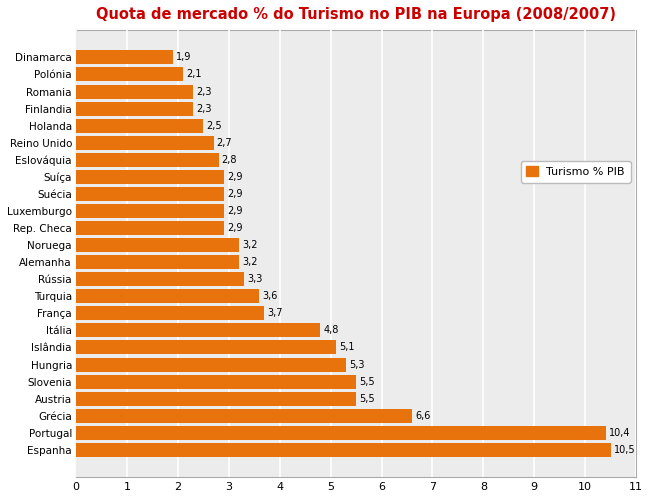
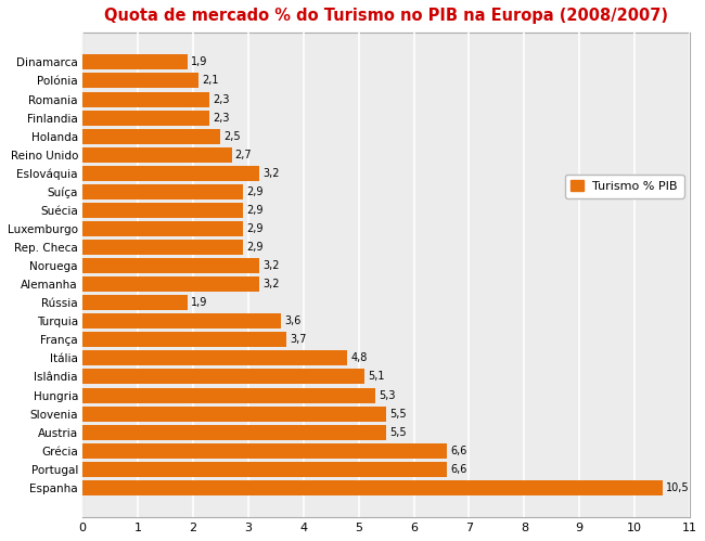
Eslováquia: 2,8 -> 3,2
Rússia: 3,3 -> 1,9
Portugal: 10,4 -> 6,6
